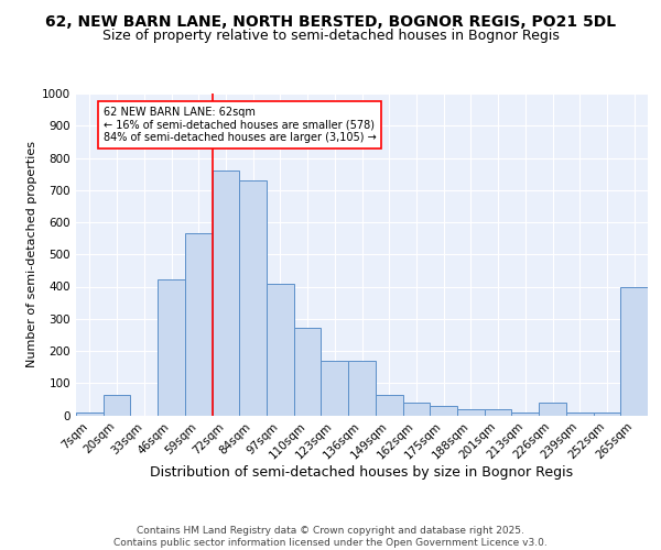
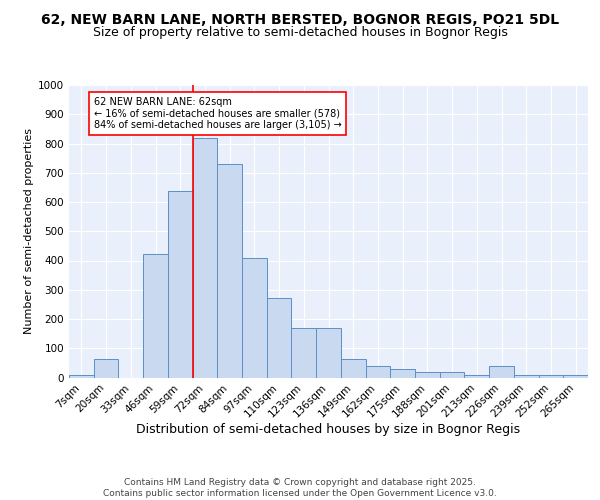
59sqm: 565 -> 638
72sqm: 760 -> 820
265sqm: 400 -> 7
